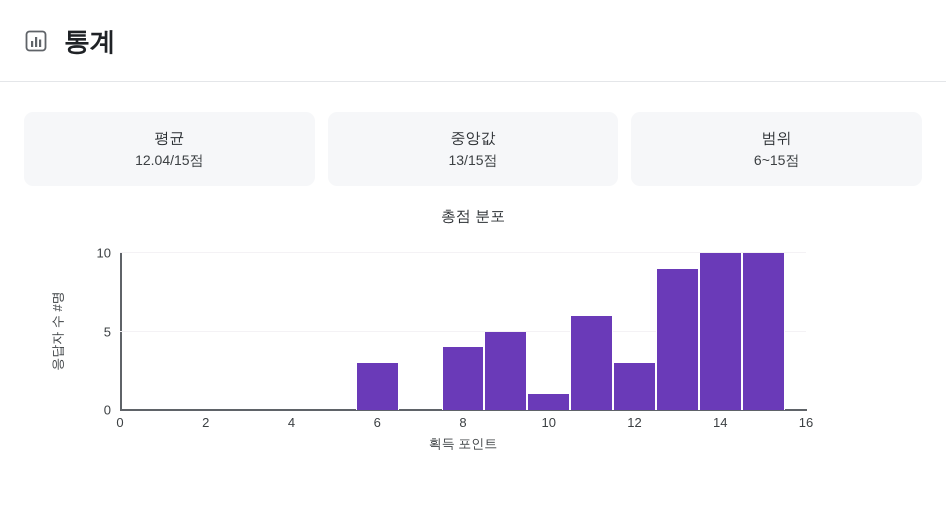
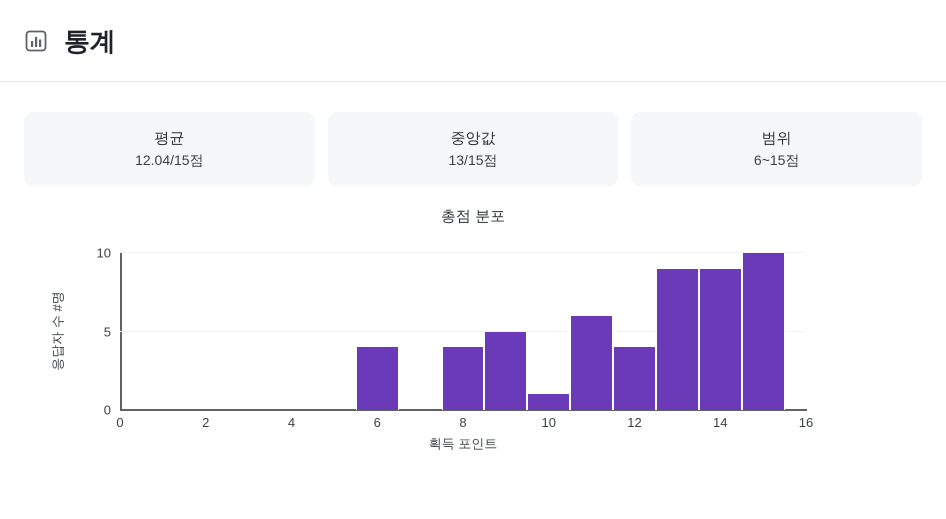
6: 3 -> 4
12: 3 -> 4
14: 10 -> 9
